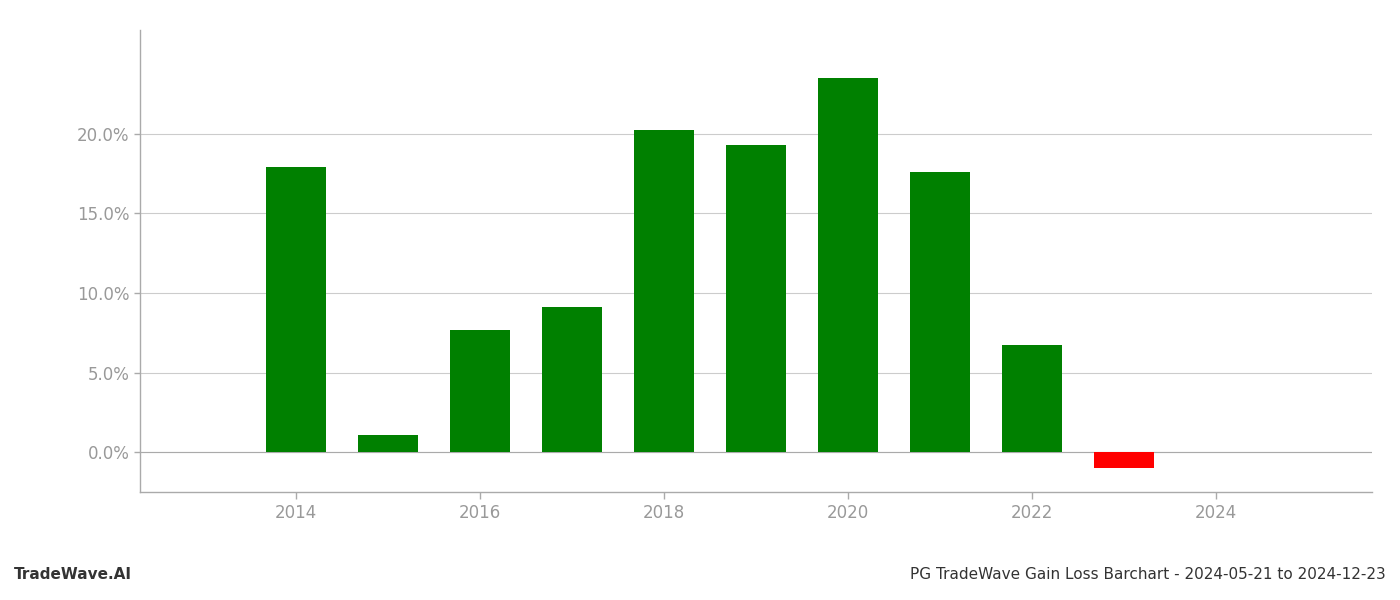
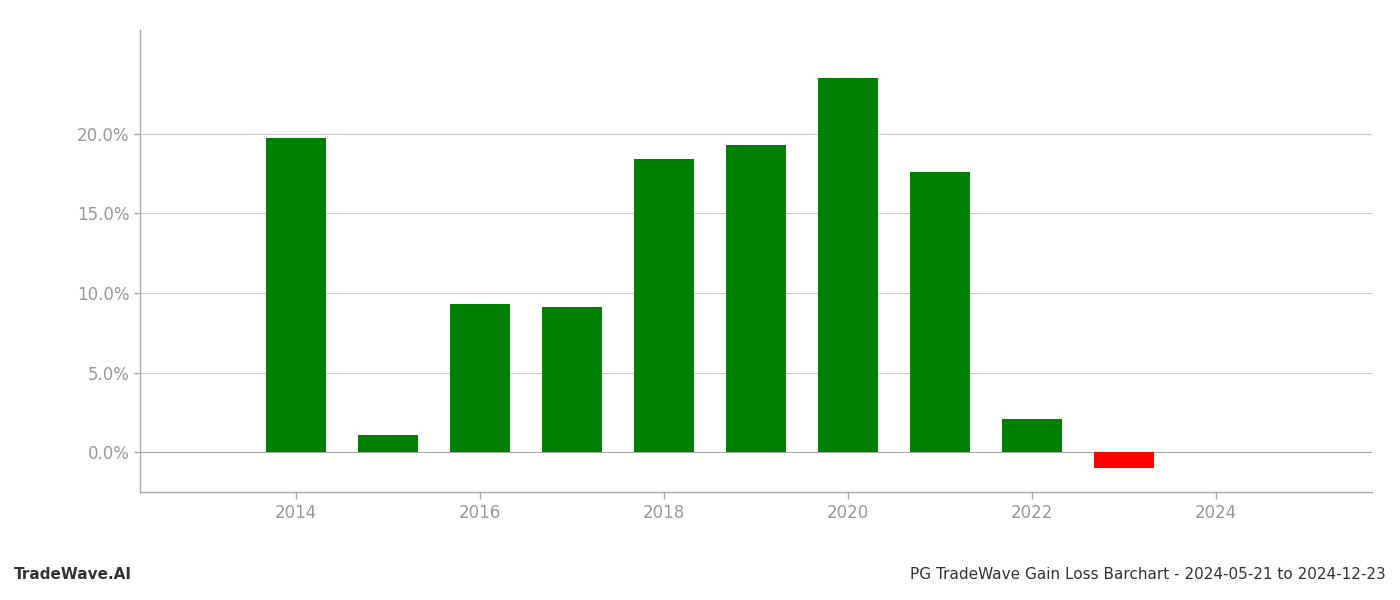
2014: 17.9% -> 19.7%
2016: 7.7% -> 9.3%
2018: 20.2% -> 18.4%
2022: 6.7% -> 2.1%
